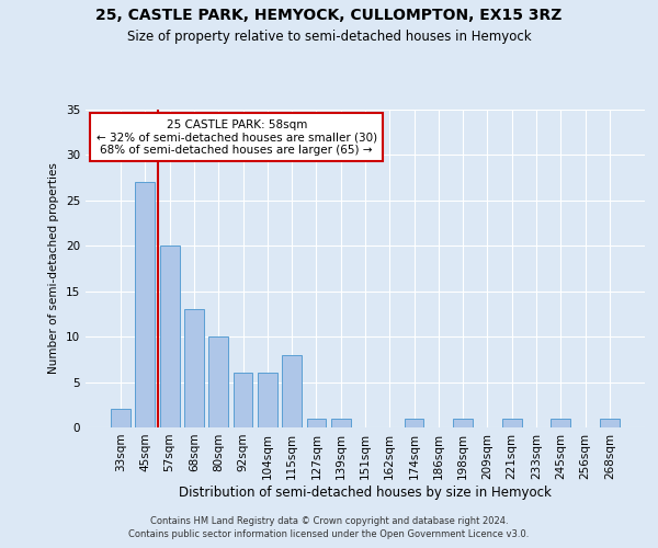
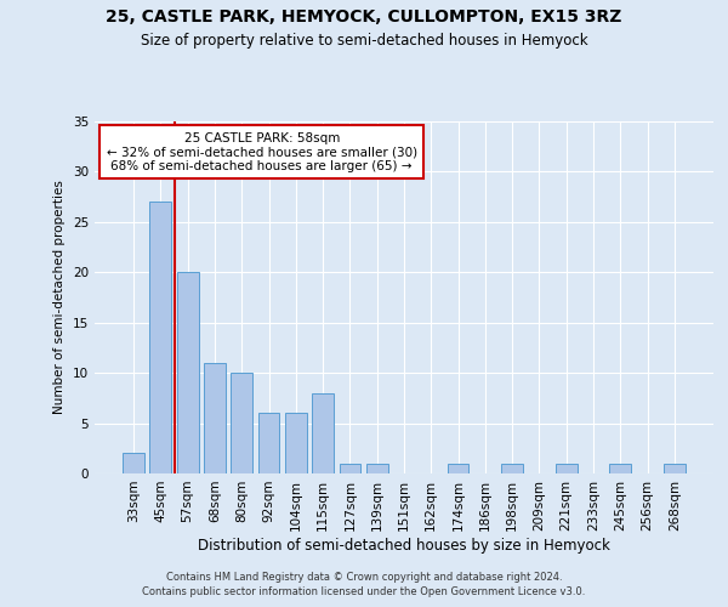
68sqm: 13 -> 11
